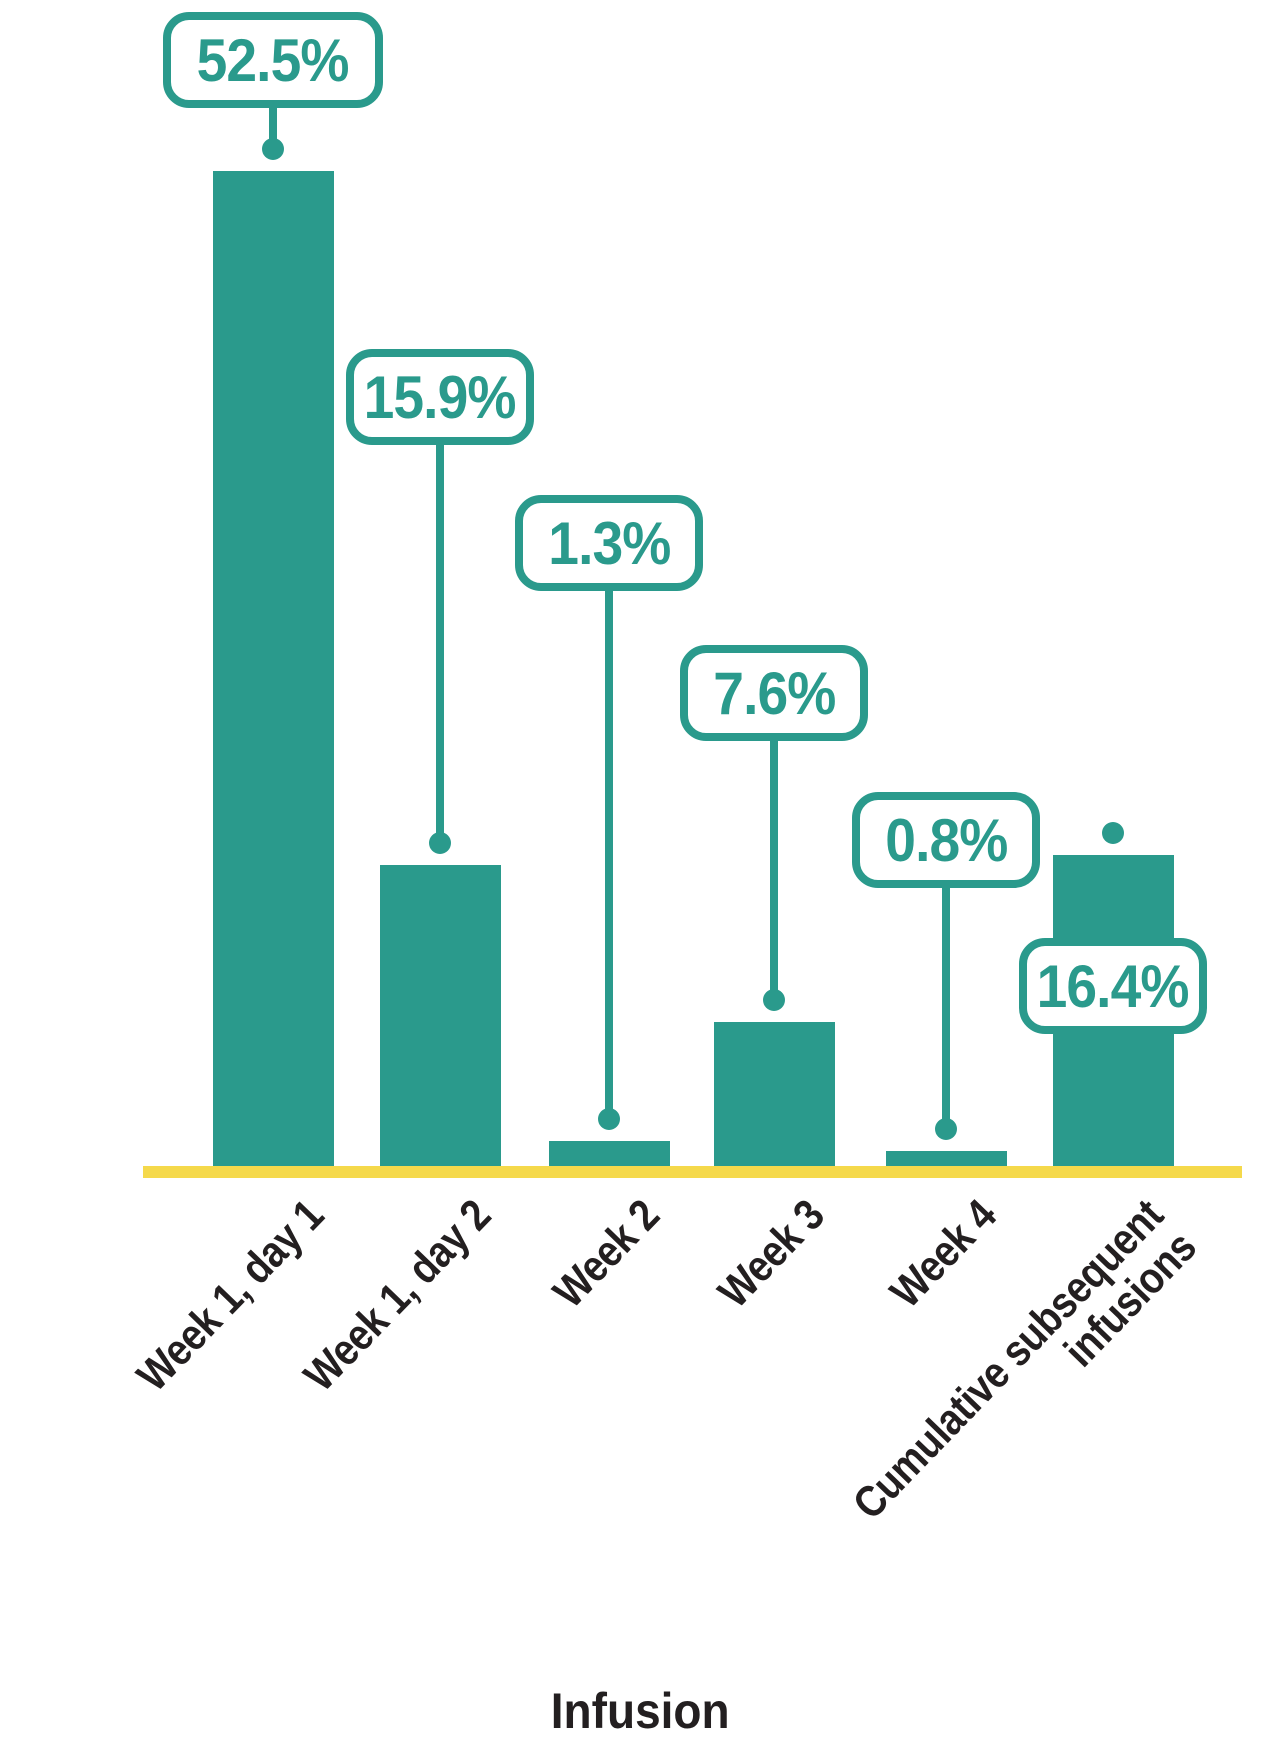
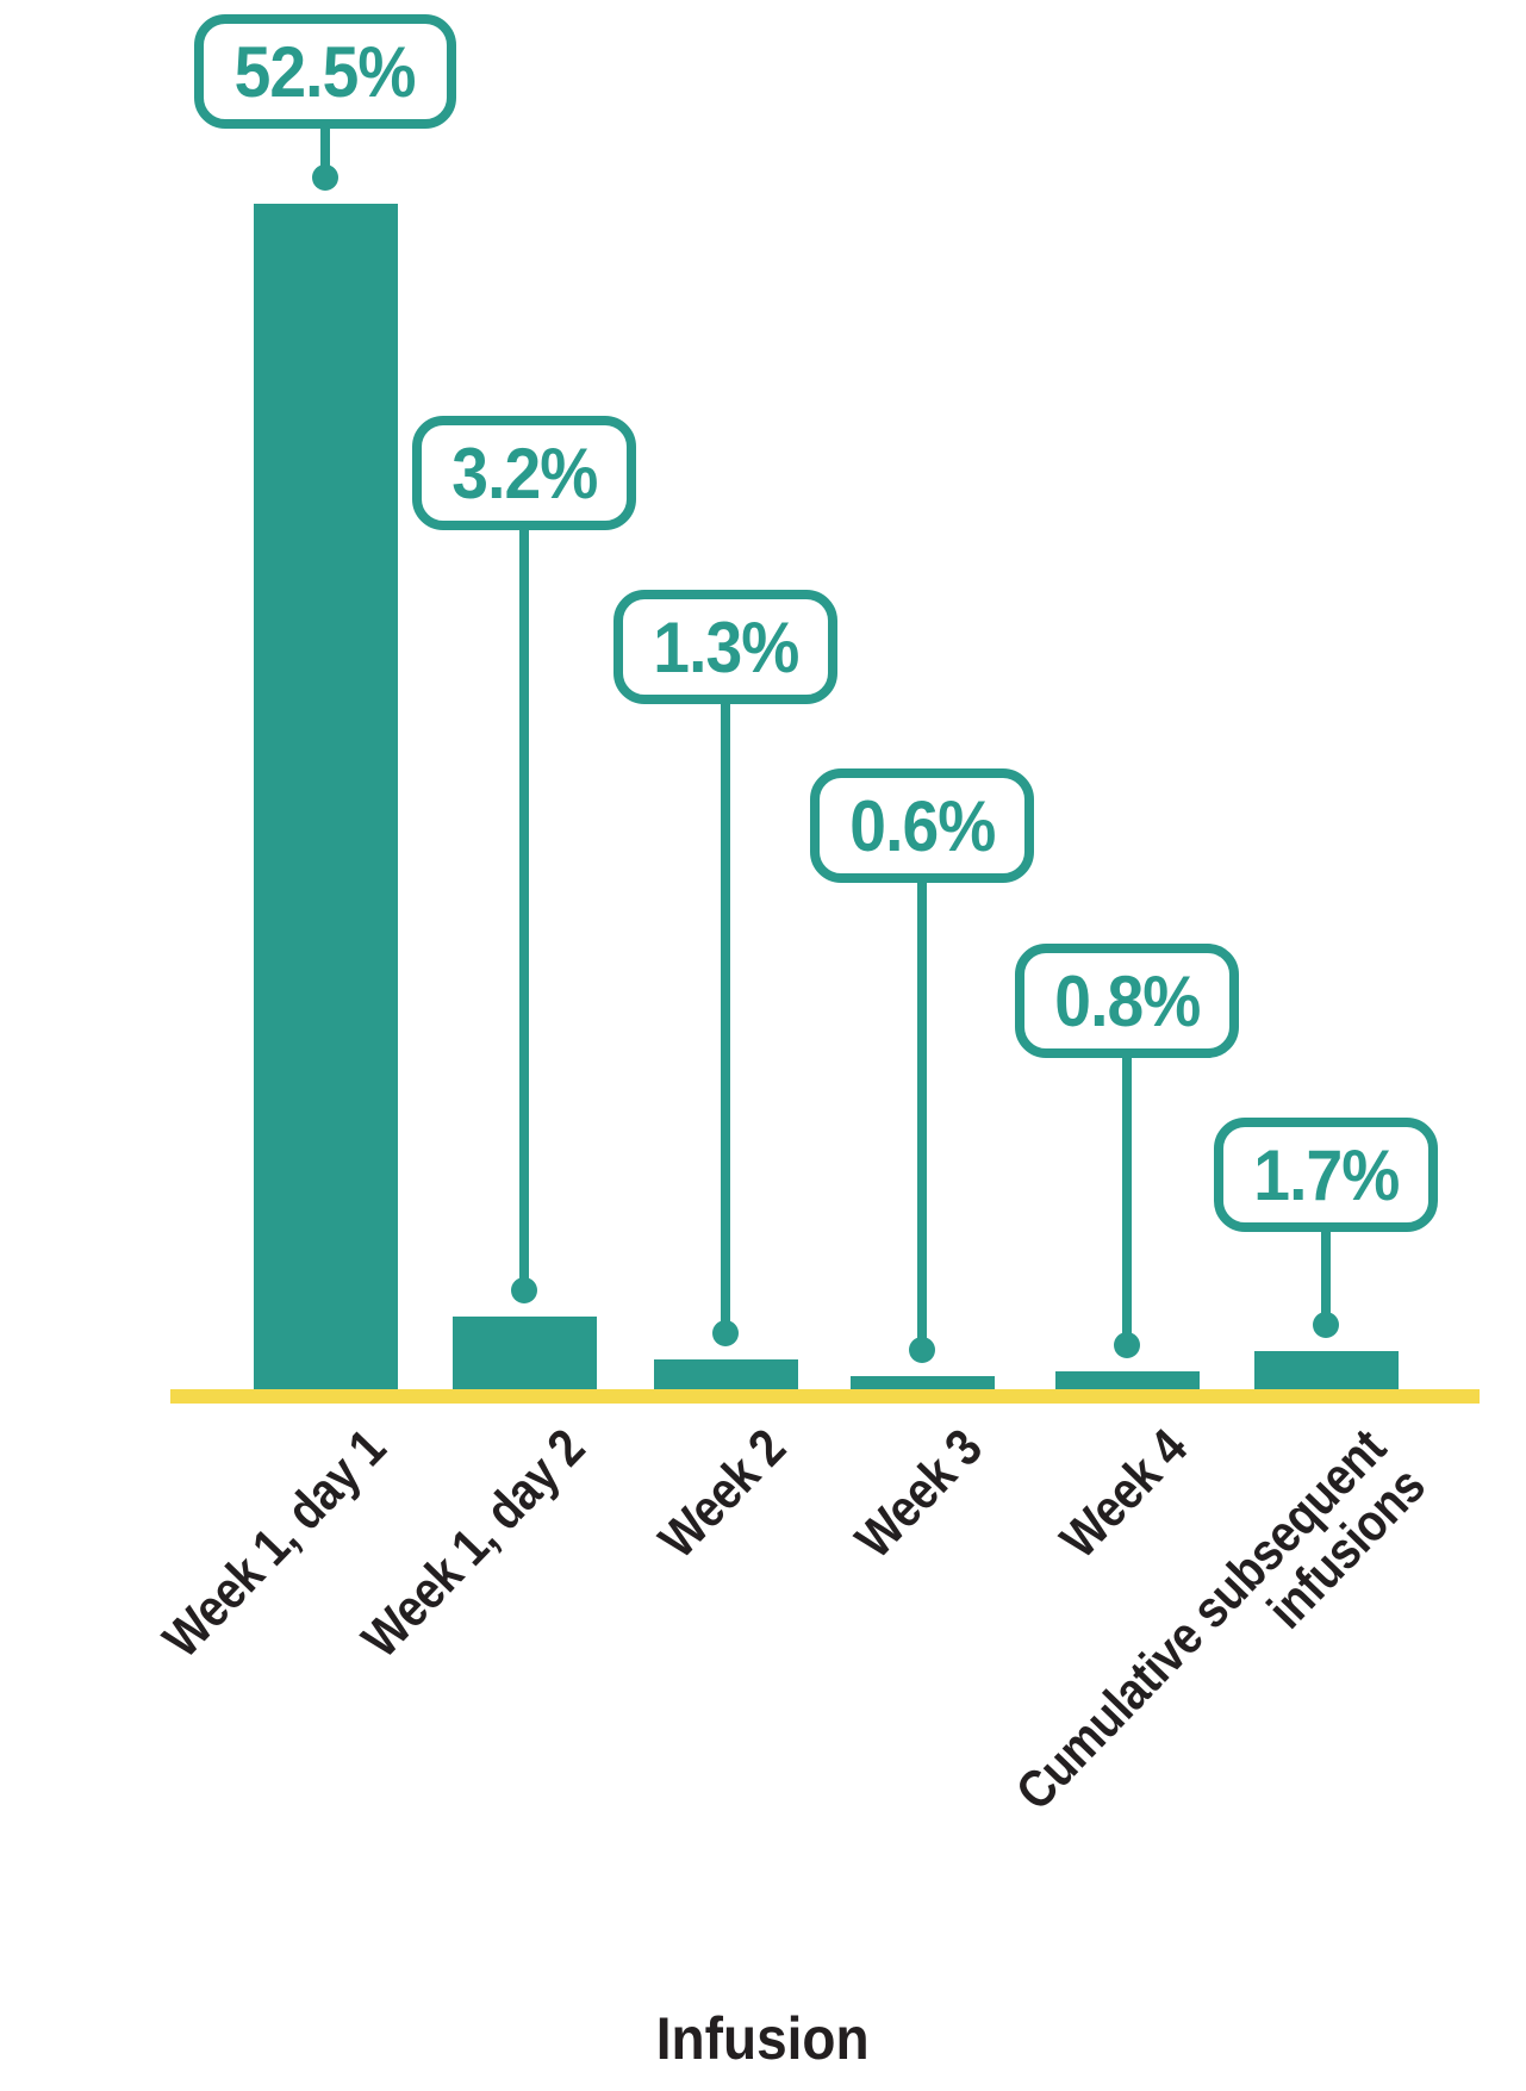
Week 1, day 2: 15.9% -> 3.2%
Week 3: 7.6% -> 0.6%
Cumulative subsequent infusions: 16.4% -> 1.7%
